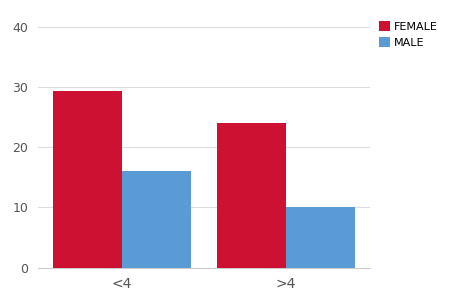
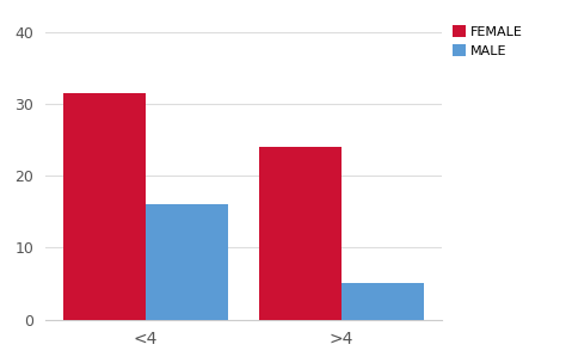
FEMALE/<4: 29.4 -> 31.5
MALE/>4: 10 -> 5
